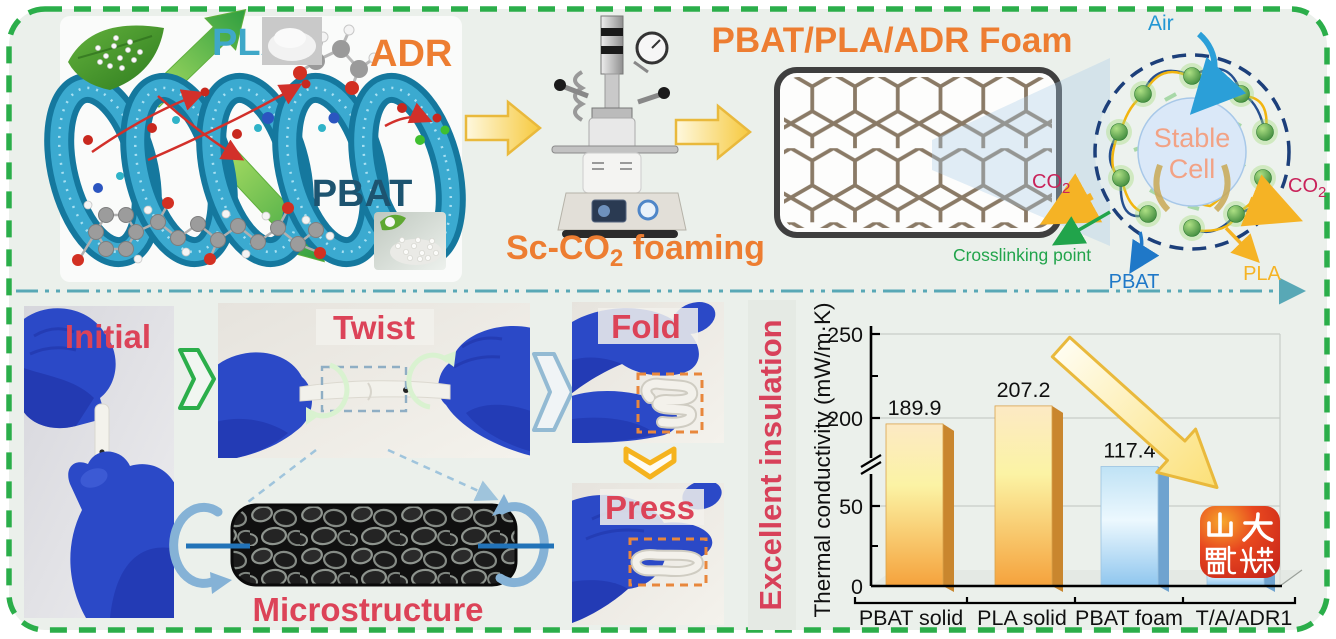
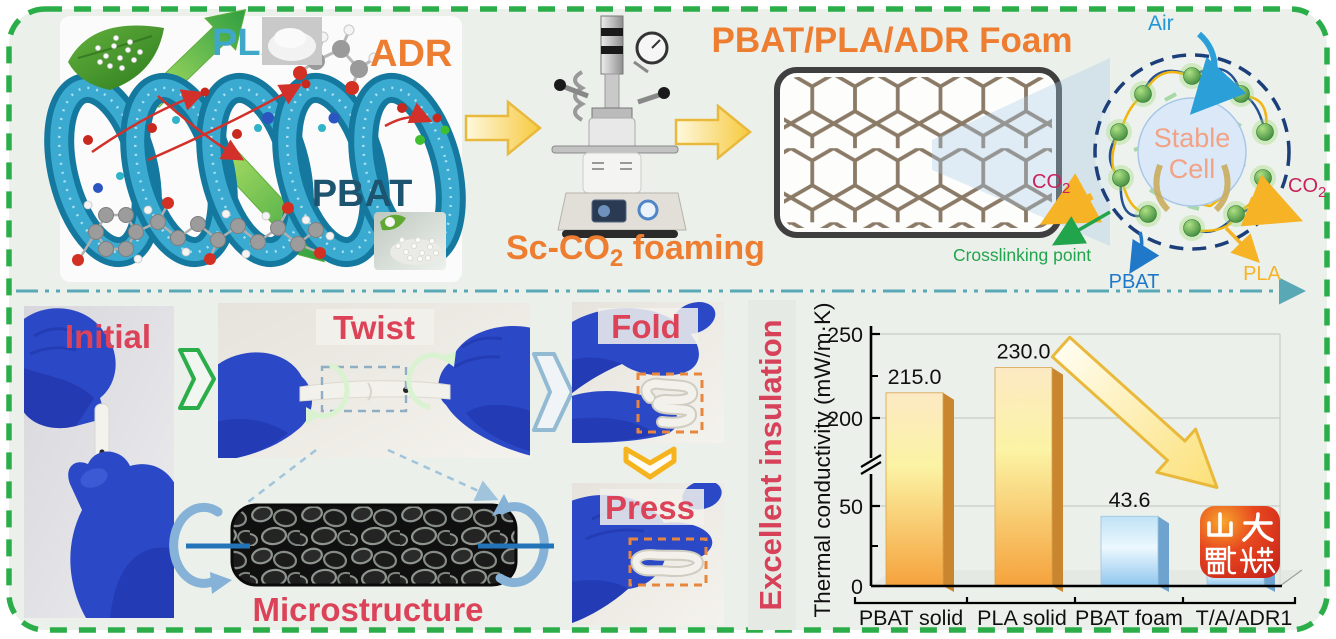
PBAT solid: 189.9 -> 215.0
PLA solid: 207.2 -> 230.0
PBAT foam: 117.4 -> 43.6
